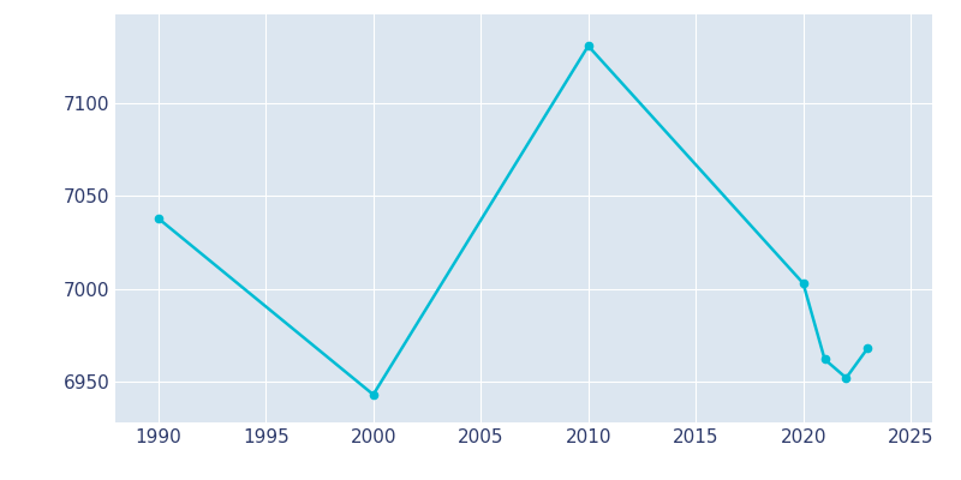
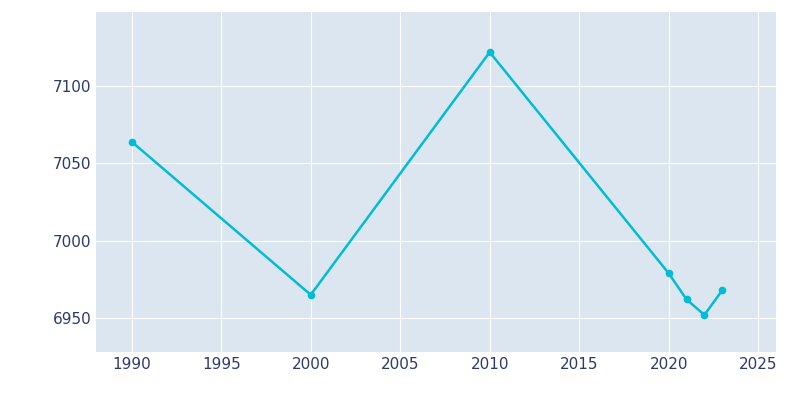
1990: 7038 -> 7064
2000: 6943 -> 6965
2010: 7131 -> 7122
2020: 7003 -> 6979
